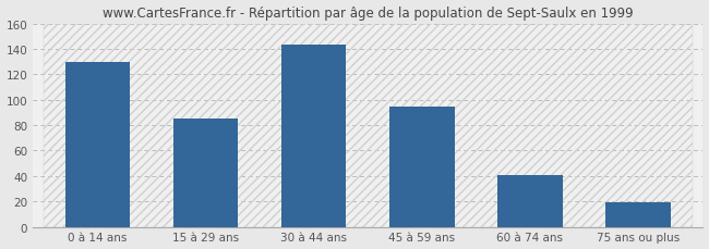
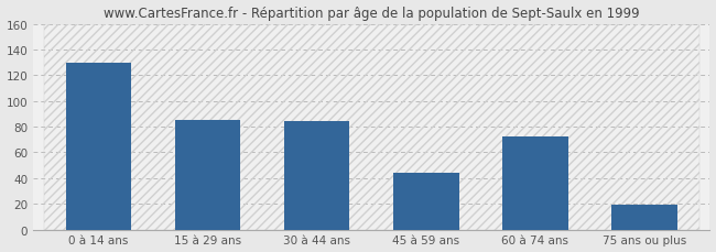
30 à 44 ans: 143 -> 84
45 à 59 ans: 95 -> 44
60 à 74 ans: 41 -> 72
